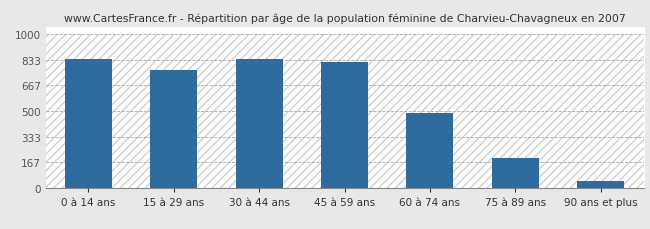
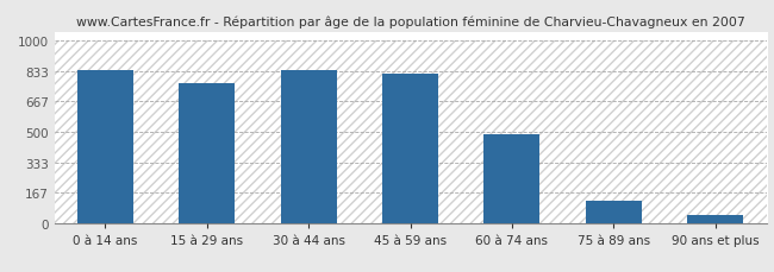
75 à 89 ans: 200 -> 120
